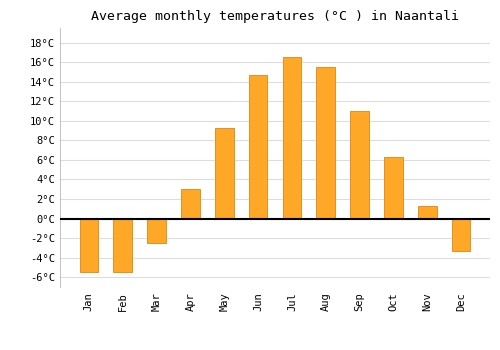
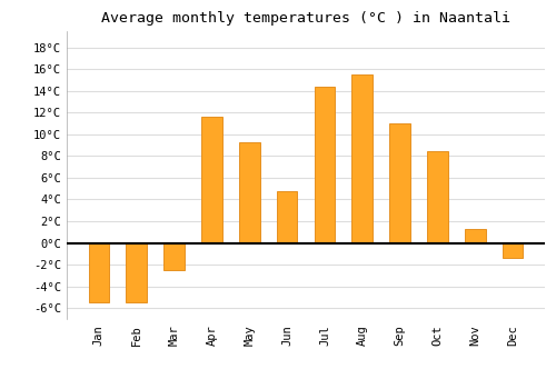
Apr: 3.0°C -> 11.6°C
Jun: 14.7°C -> 4.8°C
Jul: 16.5°C -> 14.4°C
Oct: 6.3°C -> 8.4°C
Dec: -3.3°C -> -1.4°C
